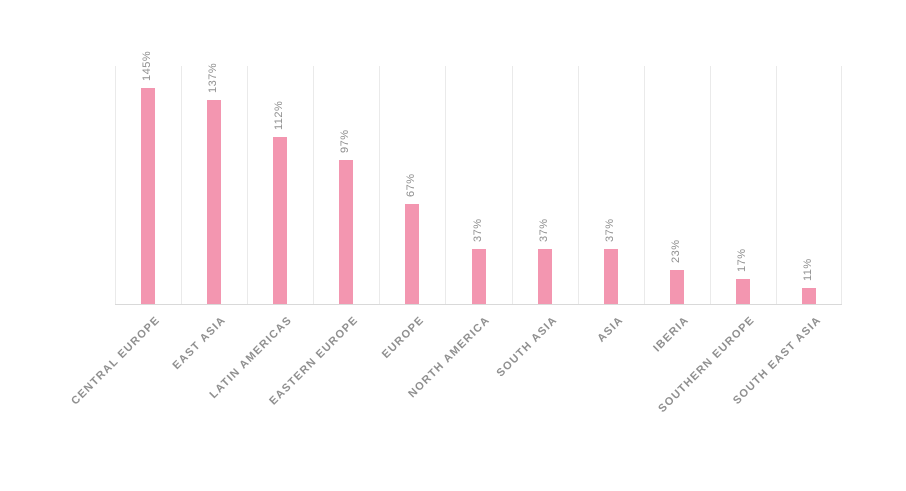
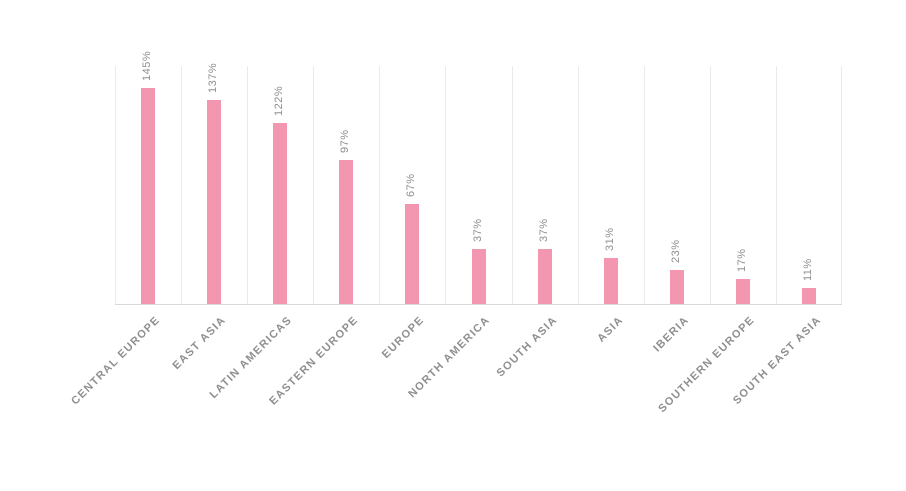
LATIN AMERICAS: 112% -> 122%
ASIA: 37% -> 31%
